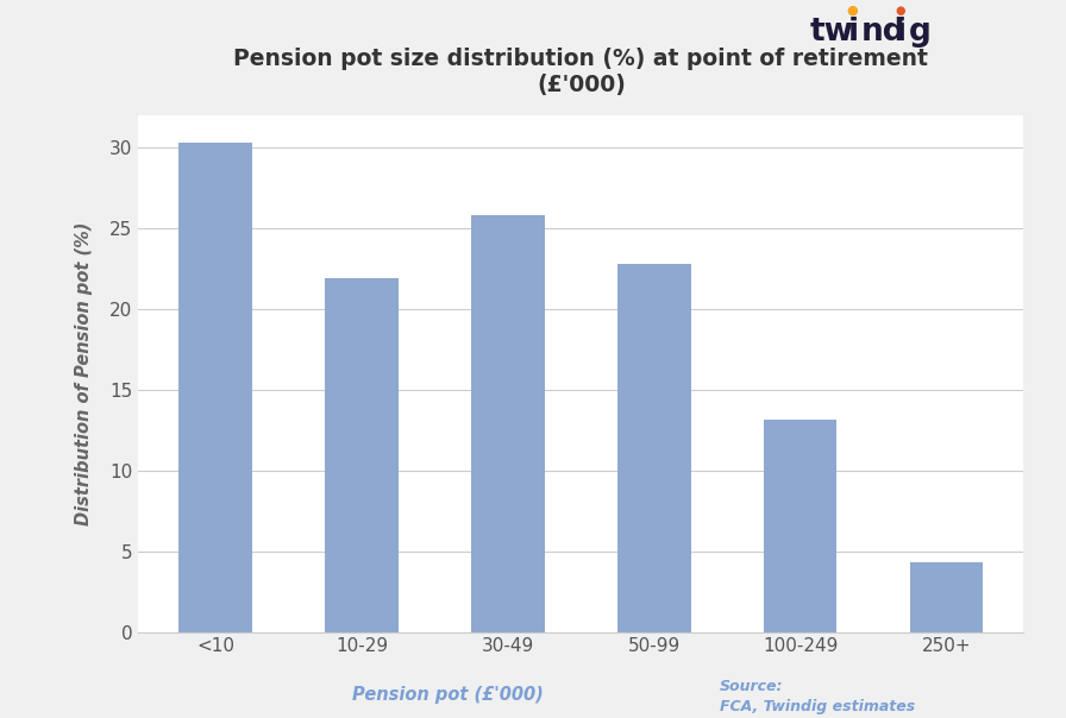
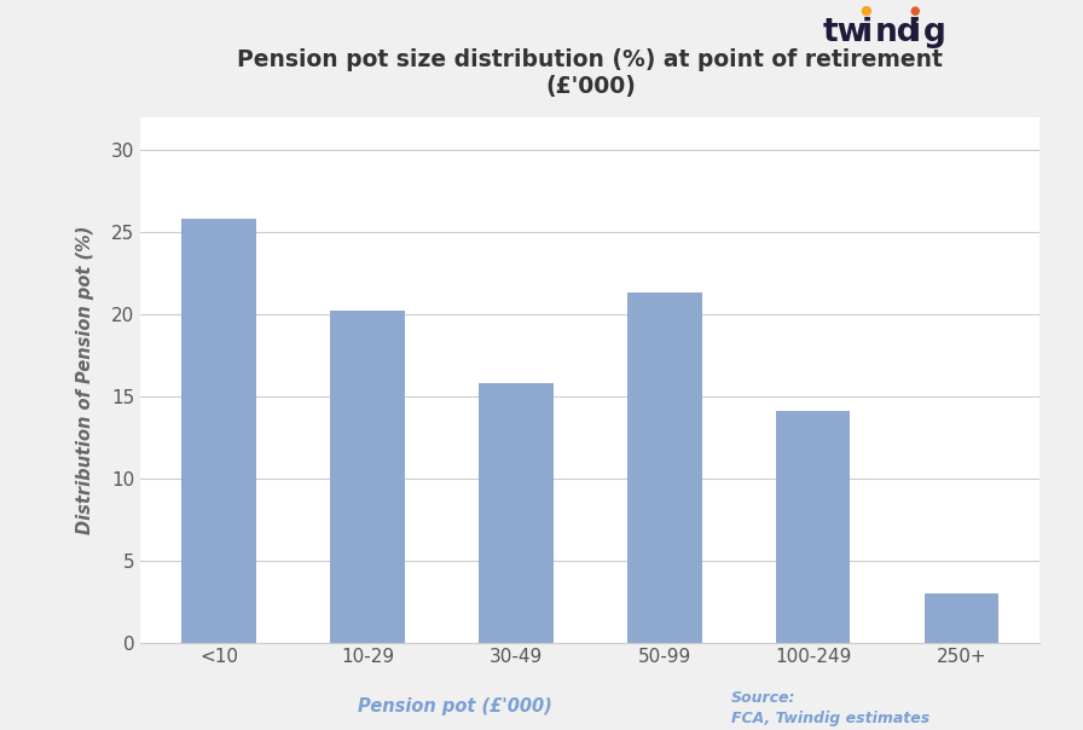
<10: 30.3 -> 25.8
10-29: 21.9 -> 20.2
30-49: 25.8 -> 15.8
50-99: 22.8 -> 21.3
100-249: 13.1 -> 14.1
250+: 4.3 -> 3.0
